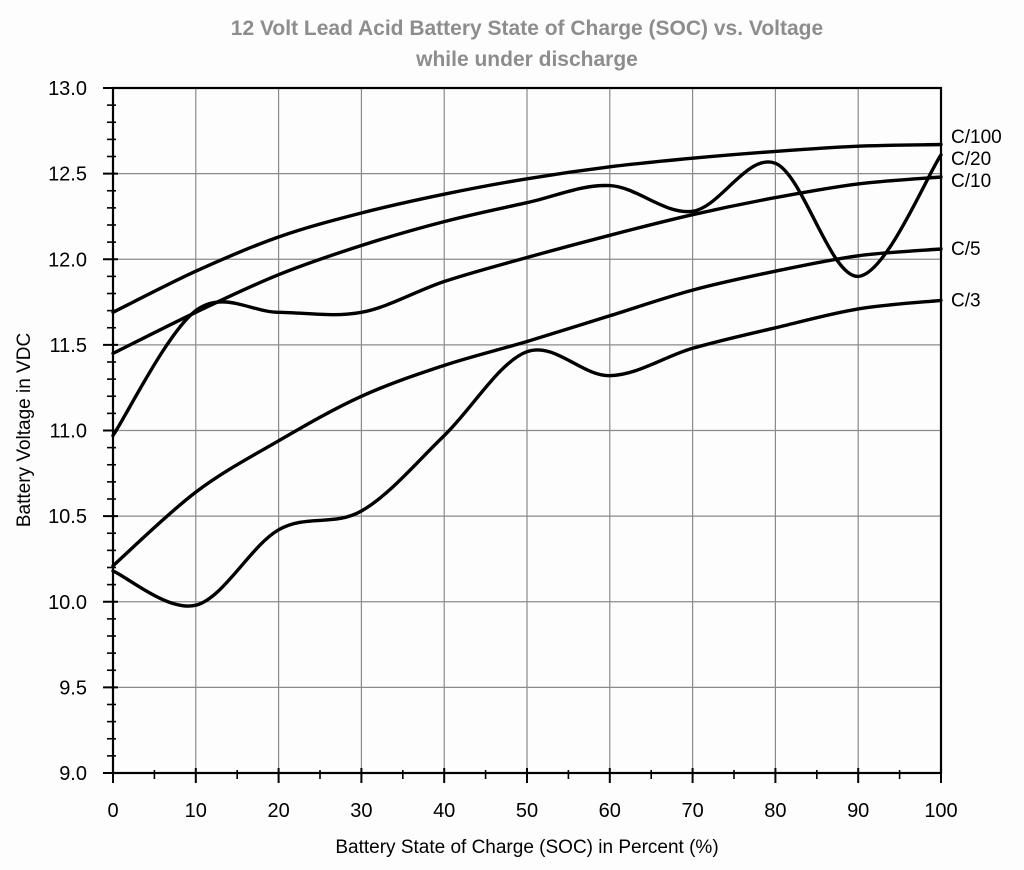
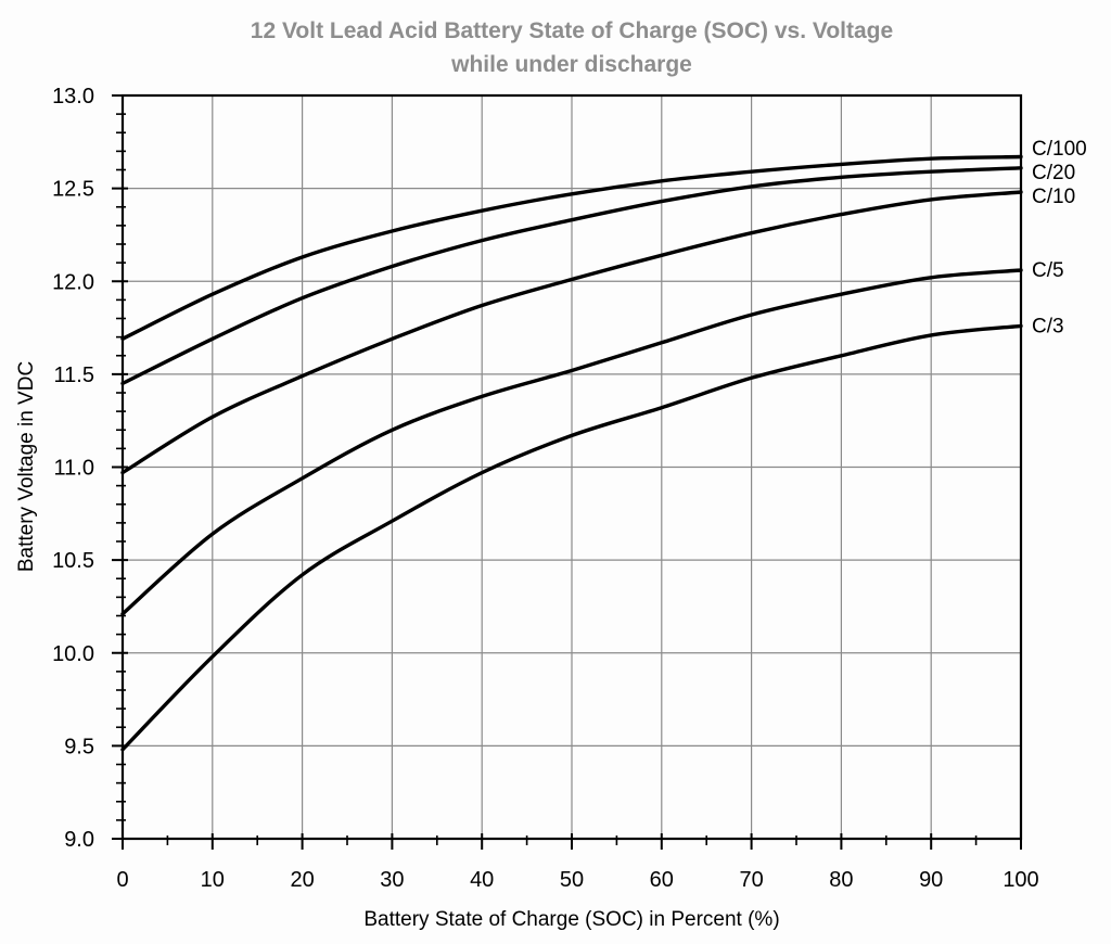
C/3/0: 10.18 -> 9.48
C/10/10: 11.70 -> 11.27
C/10/20: 11.69 -> 11.49
C/3/30: 10.53 -> 10.71
C/3/50: 11.46 -> 11.17
C/20/70: 12.28 -> 12.51
C/20/90: 11.90 -> 12.59
